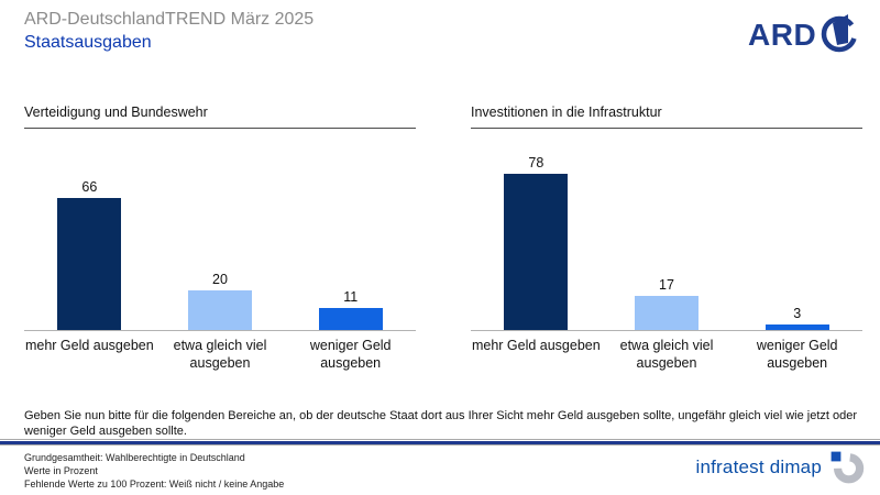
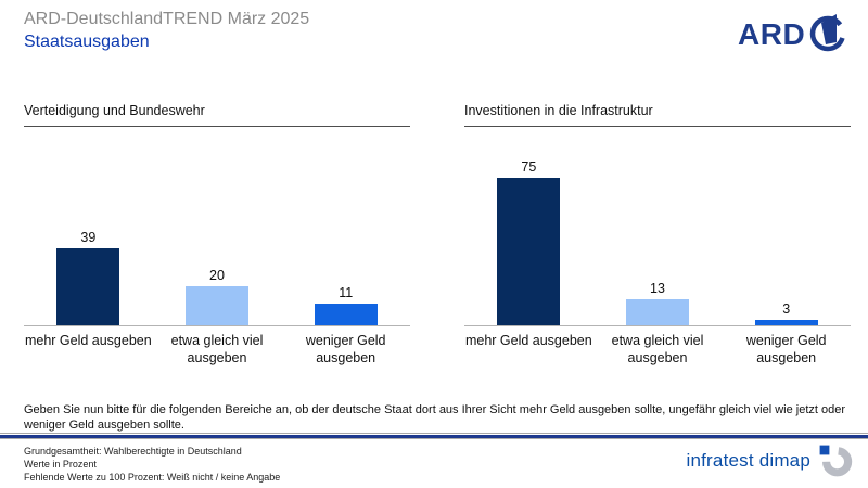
Verteidigung und Bundeswehr/mehr Geld ausgeben: 66 -> 39
Investitionen in die Infrastruktur/mehr Geld ausgeben: 78 -> 75
Investitionen in die Infrastruktur/etwa gleich viel ausgeben: 17 -> 13
